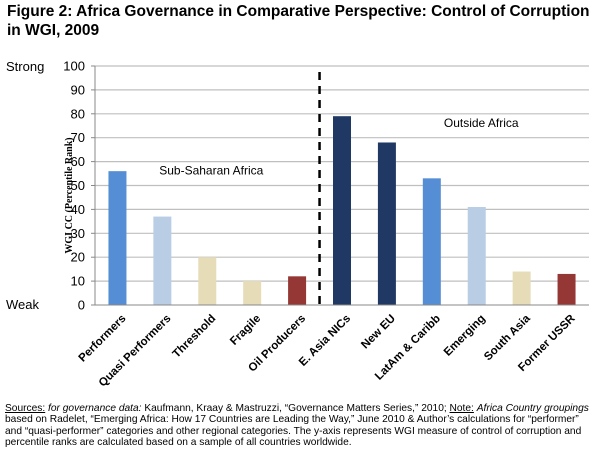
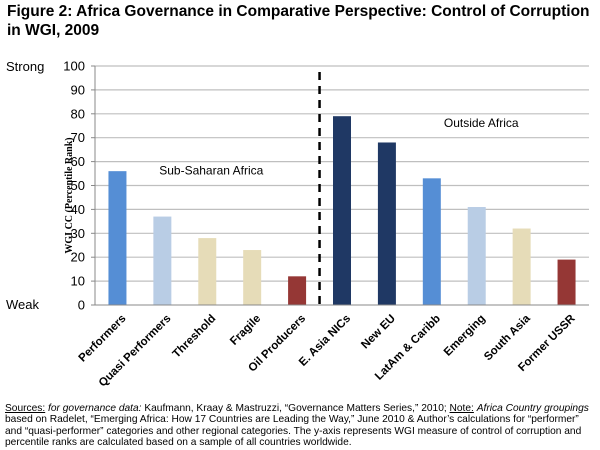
Threshold: 20 -> 28
Fragile: 10 -> 23
South Asia: 14 -> 32
Former USSR: 13 -> 19
